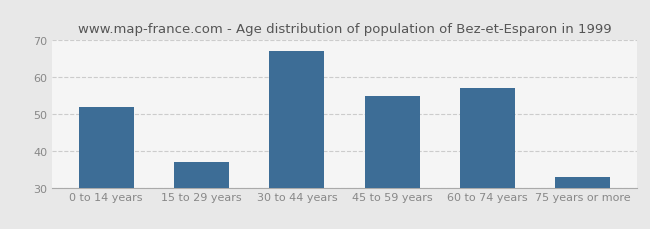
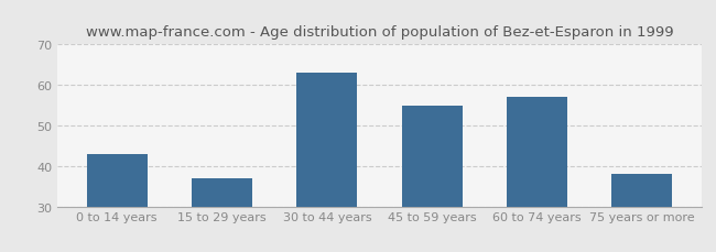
0 to 14 years: 52 -> 43
30 to 44 years: 67 -> 63
75 years or more: 33 -> 38
